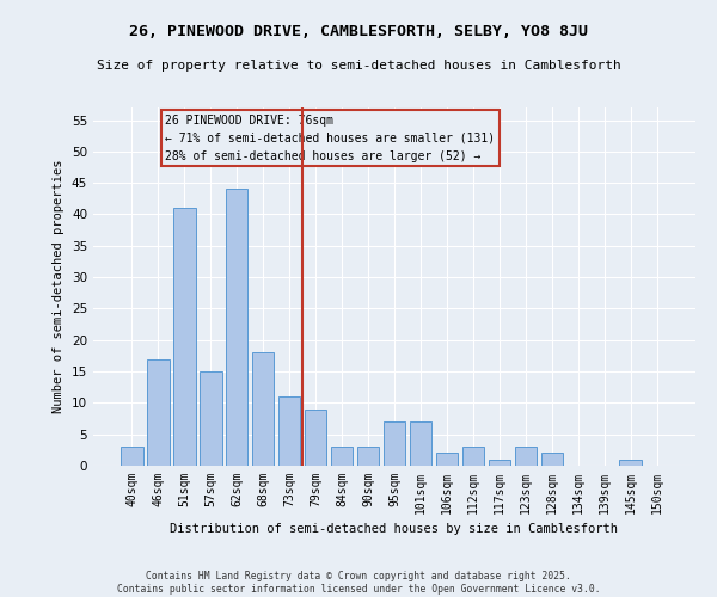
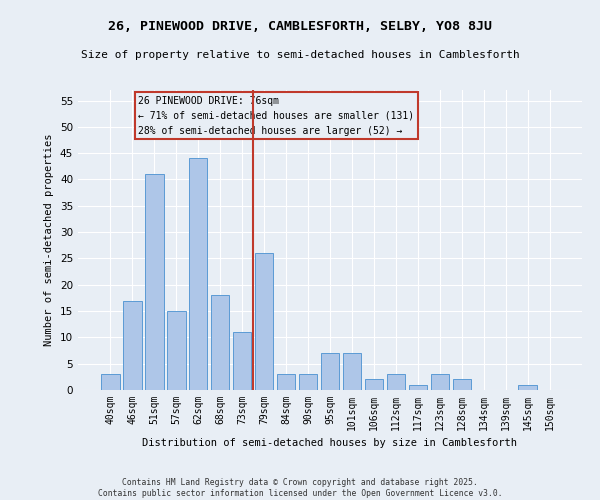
79sqm: 9 -> 26
